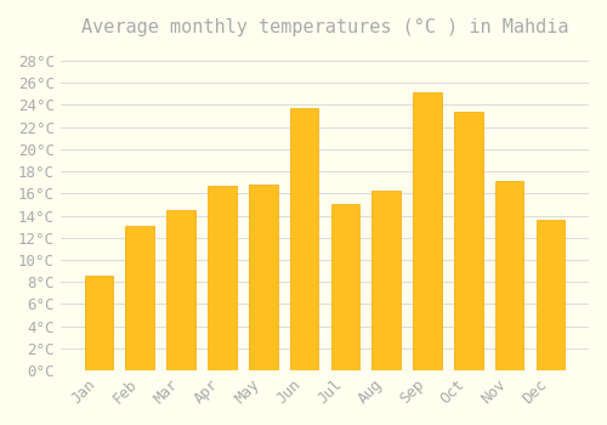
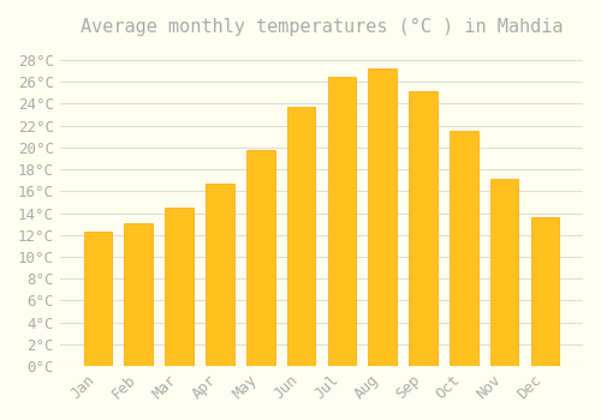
Jan: 8.6°C -> 12.3°C
May: 16.8°C -> 19.8°C
Jul: 15.0°C -> 26.5°C
Aug: 16.2°C -> 27.2°C
Oct: 23.4°C -> 21.5°C
